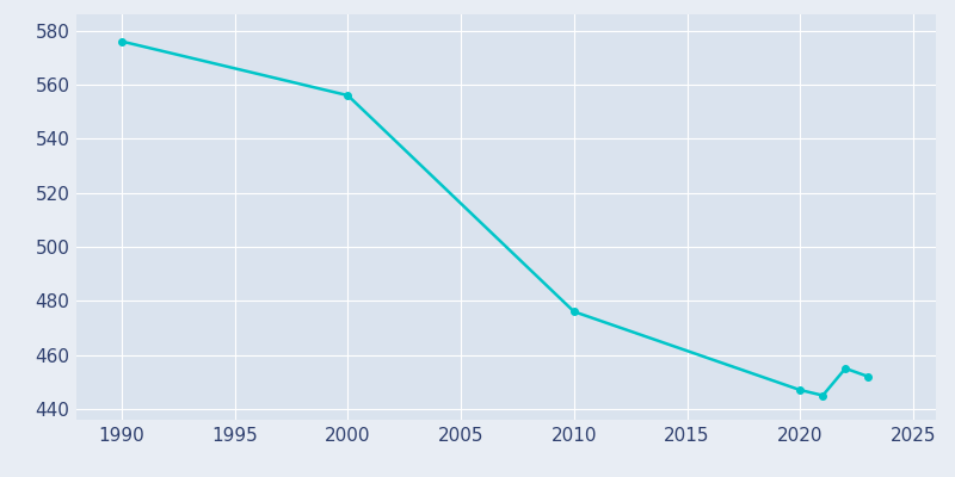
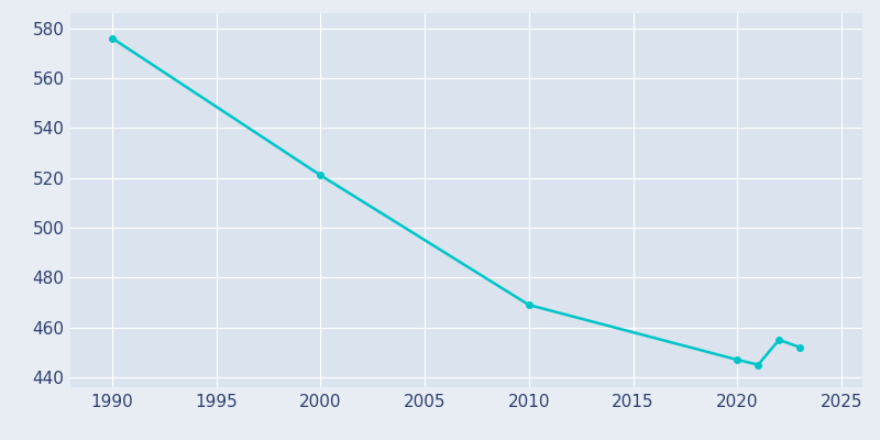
2000: 556 -> 521
2010: 476 -> 469
